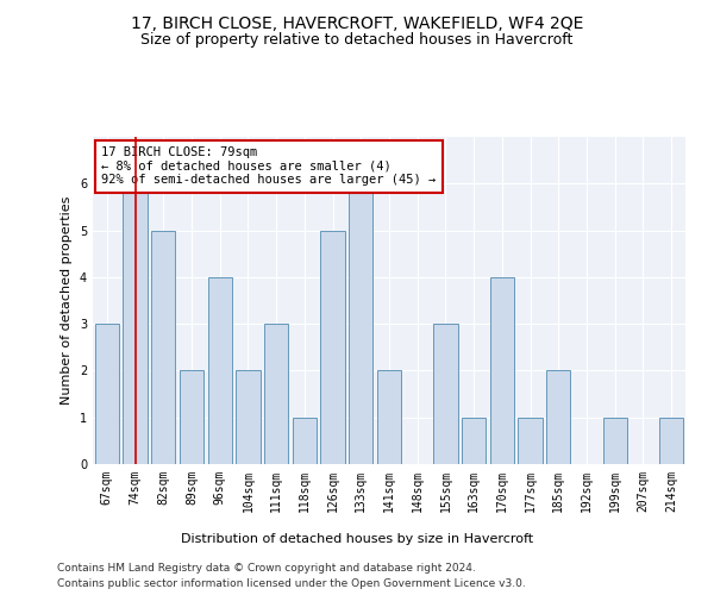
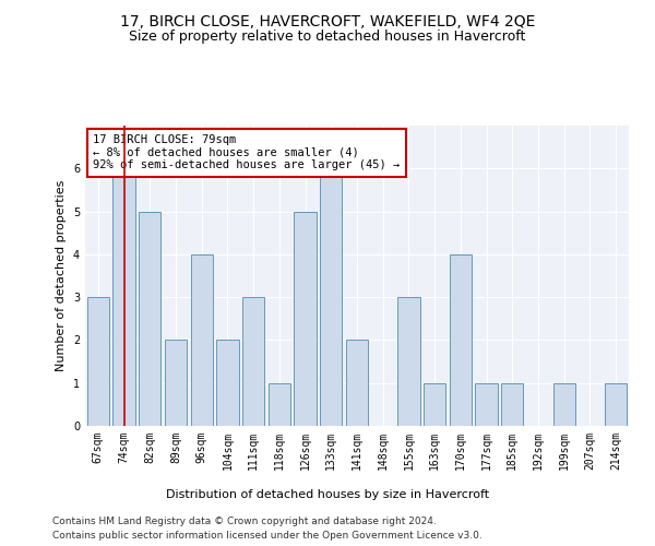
185sqm: 2 -> 1
